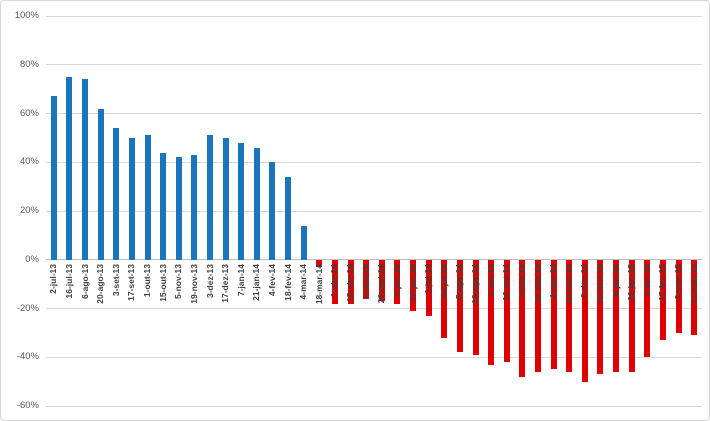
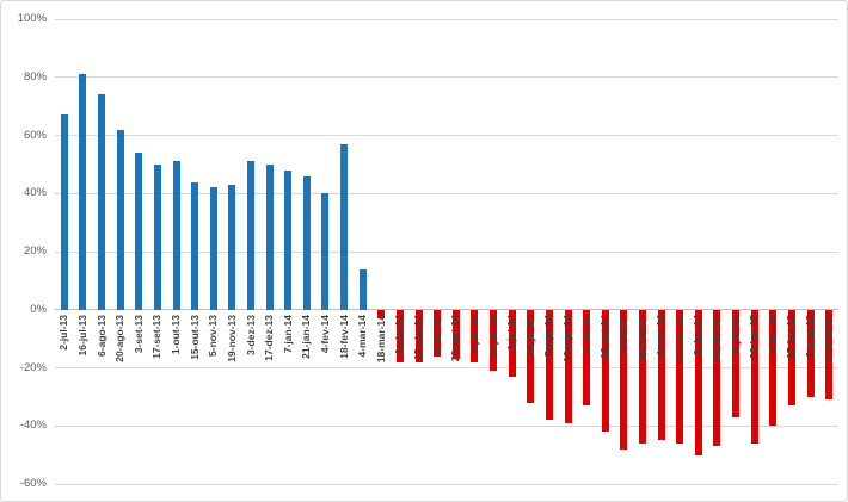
16-jul-13: 75% -> 81%
18-fev-14: 34% -> 57%
2-set-14: -43% -> -33%
6-jan-15: -46% -> -37%
